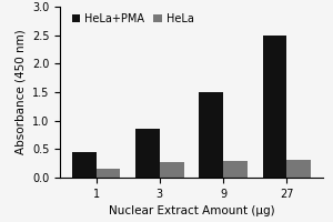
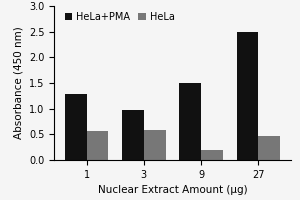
HeLa+PMA/1: 0.45 -> 1.28
HeLa/1: 0.15 -> 0.56
HeLa+PMA/3: 0.85 -> 0.98
HeLa/3: 0.27 -> 0.58
HeLa/9: 0.30 -> 0.20
HeLa/27: 0.31 -> 0.46
